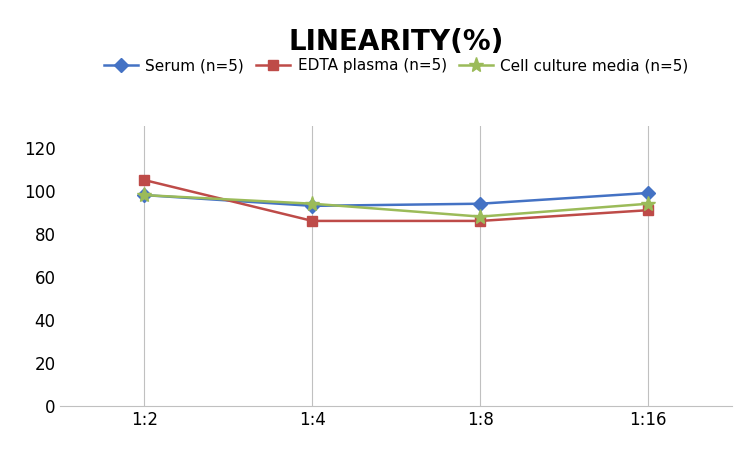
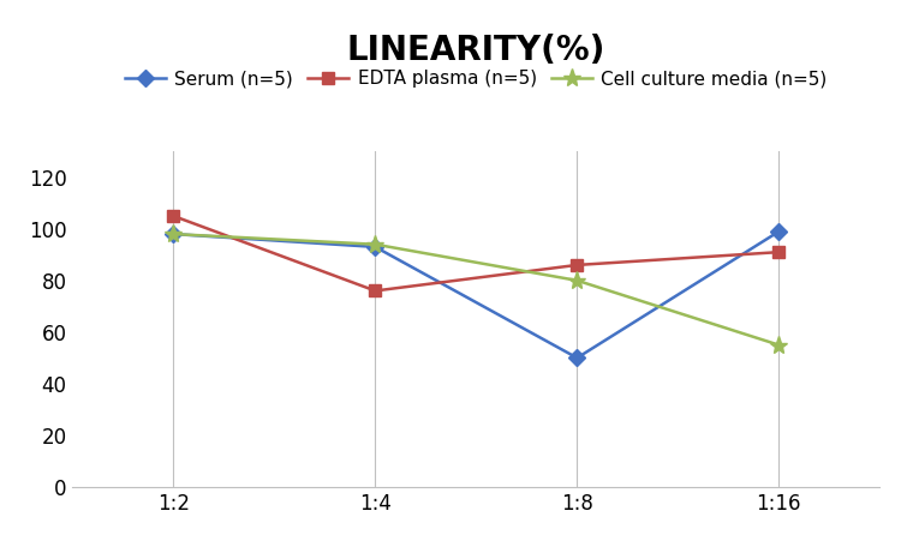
EDTA plasma (n=5)/1:4: 86 -> 76
Serum (n=5)/1:8: 94 -> 50
Cell culture media (n=5)/1:8: 88 -> 80
Cell culture media (n=5)/1:16: 94 -> 55
